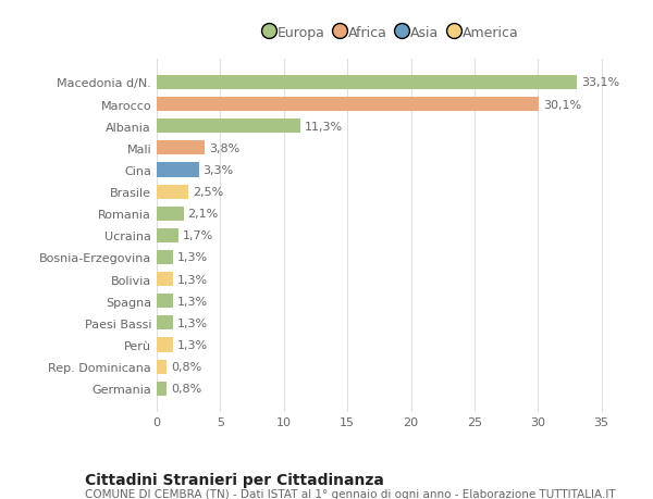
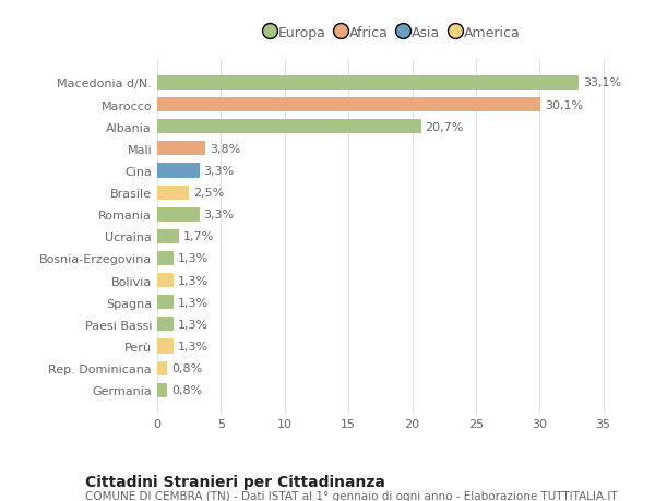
Albania: 11,3% -> 20,7%
Romania: 2,1% -> 3,3%
